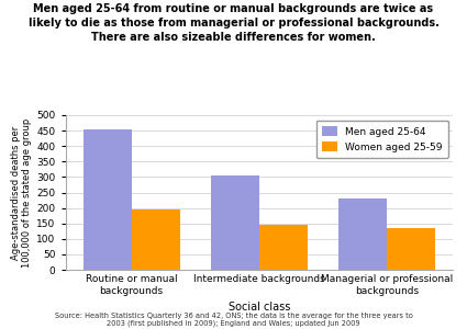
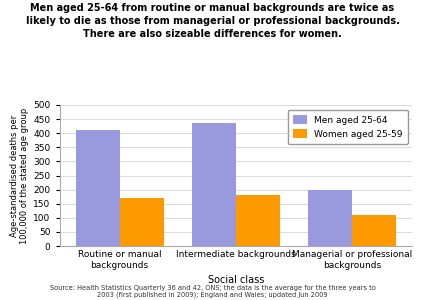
Men aged 25-64/Routine or manual backgrounds: 455 -> 410
Women aged 25-59/Routine or manual backgrounds: 195 -> 170
Men aged 25-64/Intermediate backgrounds: 305 -> 435
Women aged 25-59/Intermediate backgrounds: 145 -> 180
Men aged 25-64/Managerial or professional backgrounds: 230 -> 200
Women aged 25-59/Managerial or professional backgrounds: 135 -> 110
